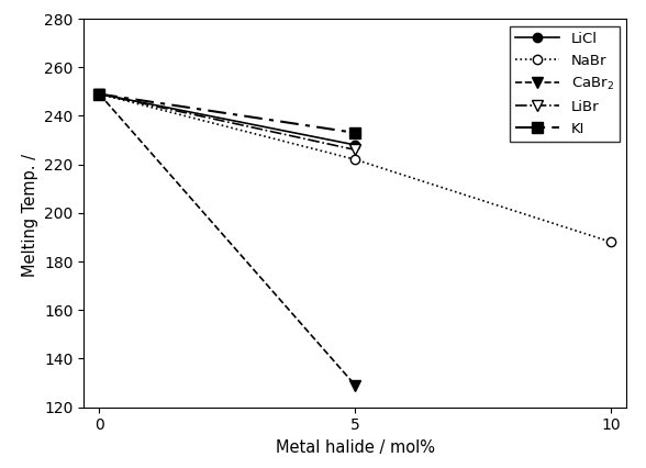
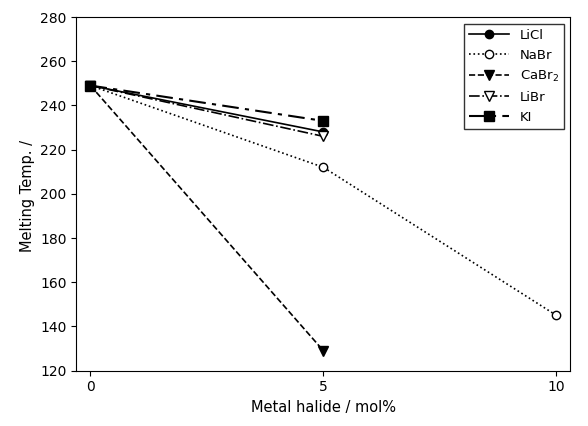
5: 222 -> 212
10: 188 -> 145
